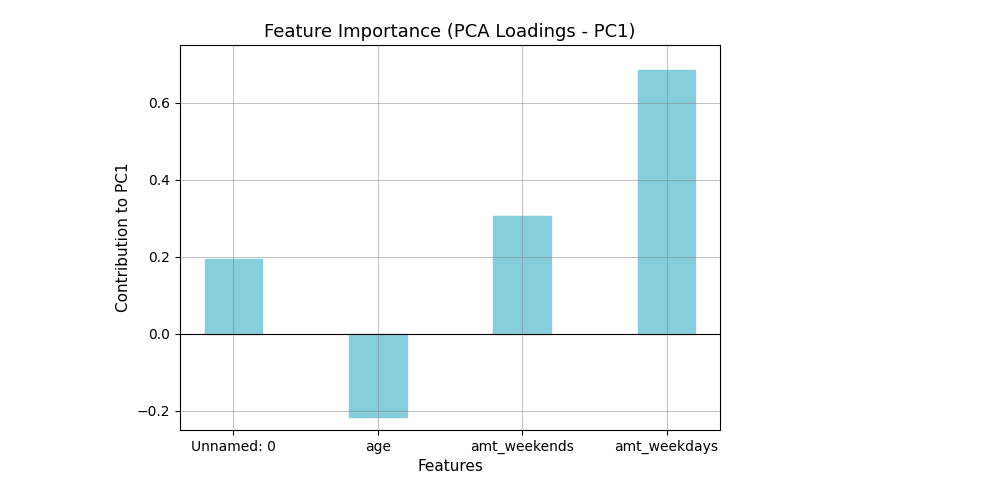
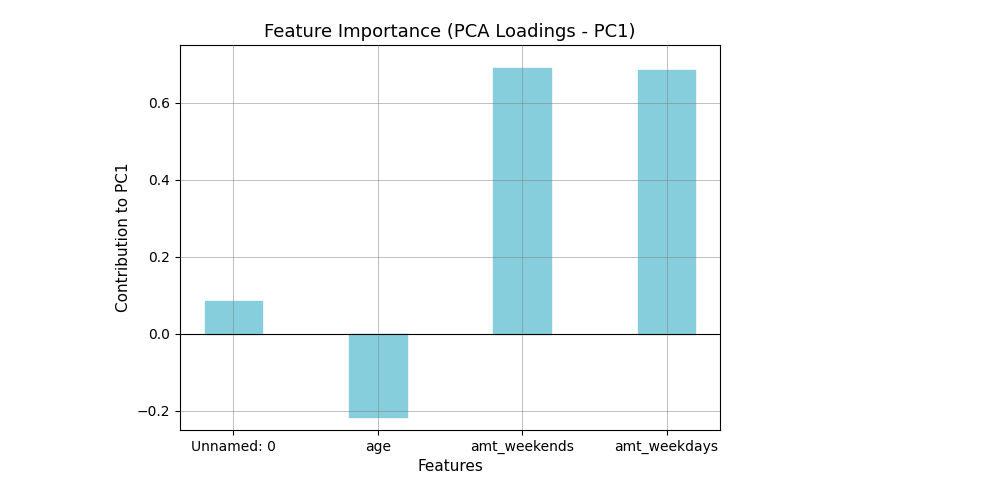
Unnamed: 0: 0.195 -> 0.085
amt_weekends: 0.305 -> 0.690
